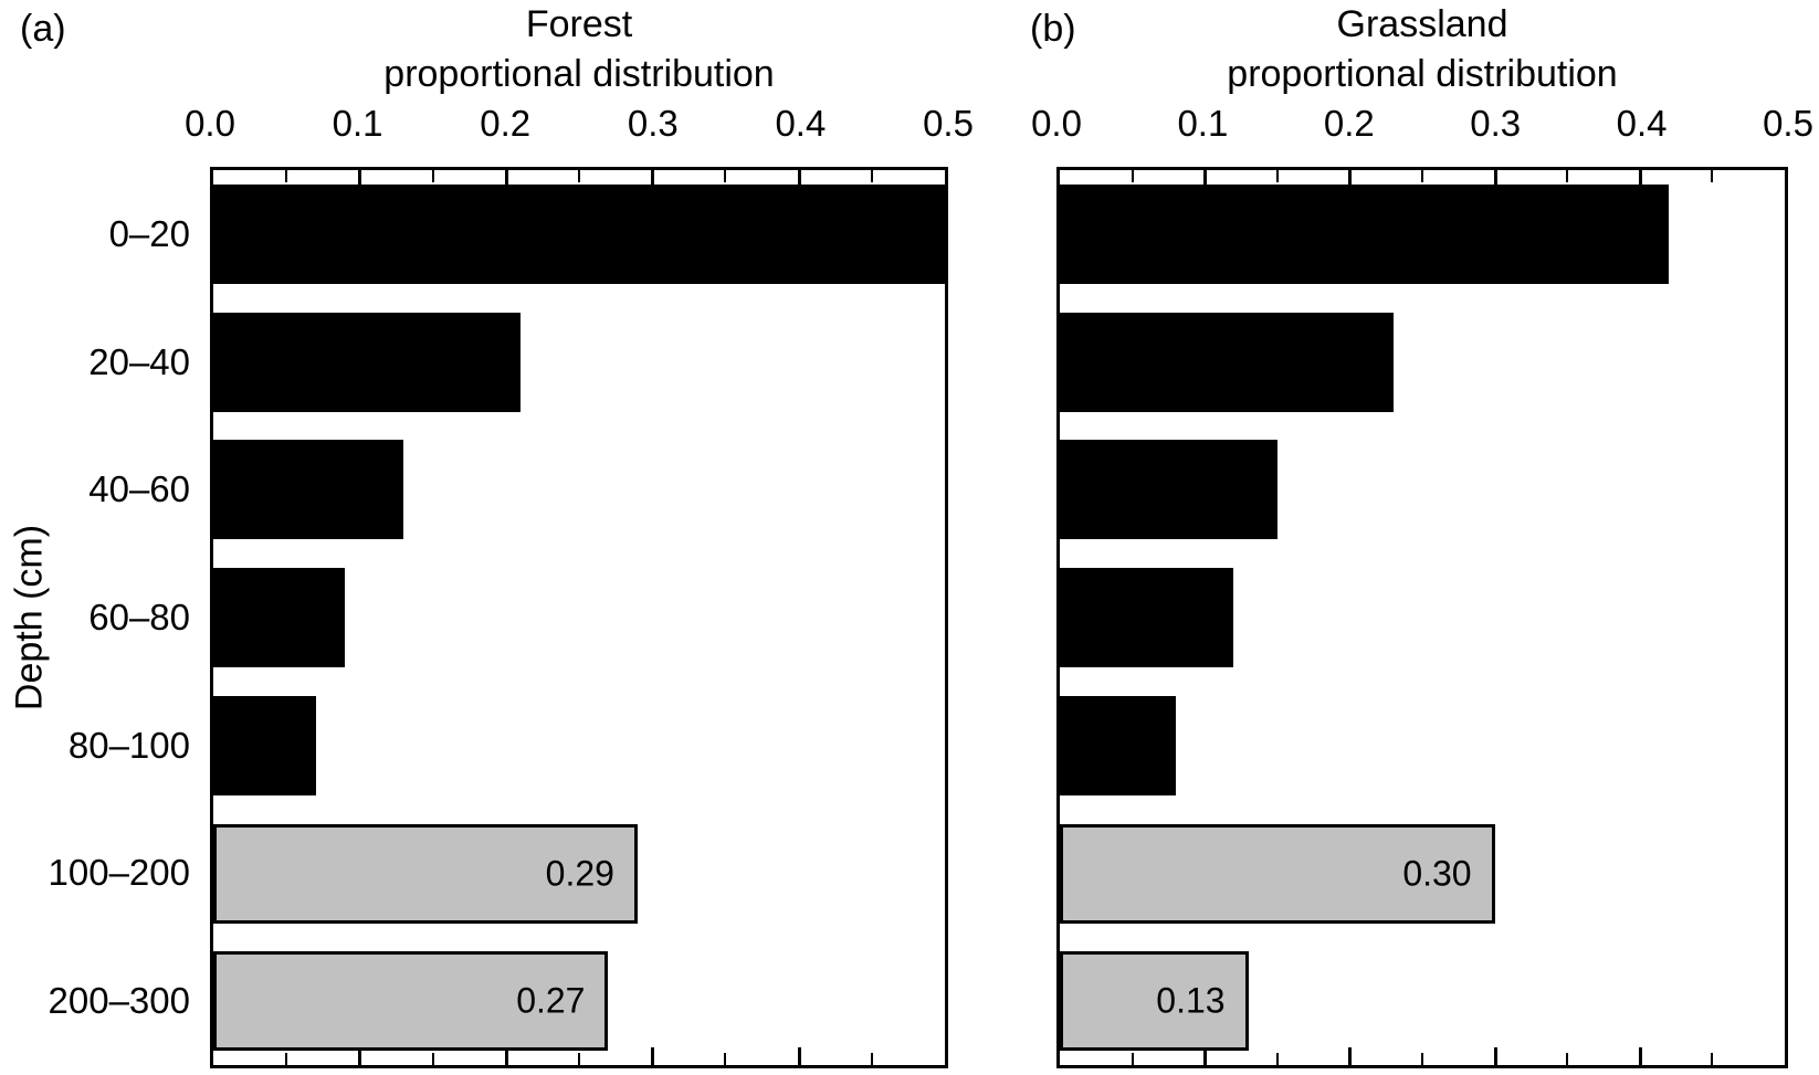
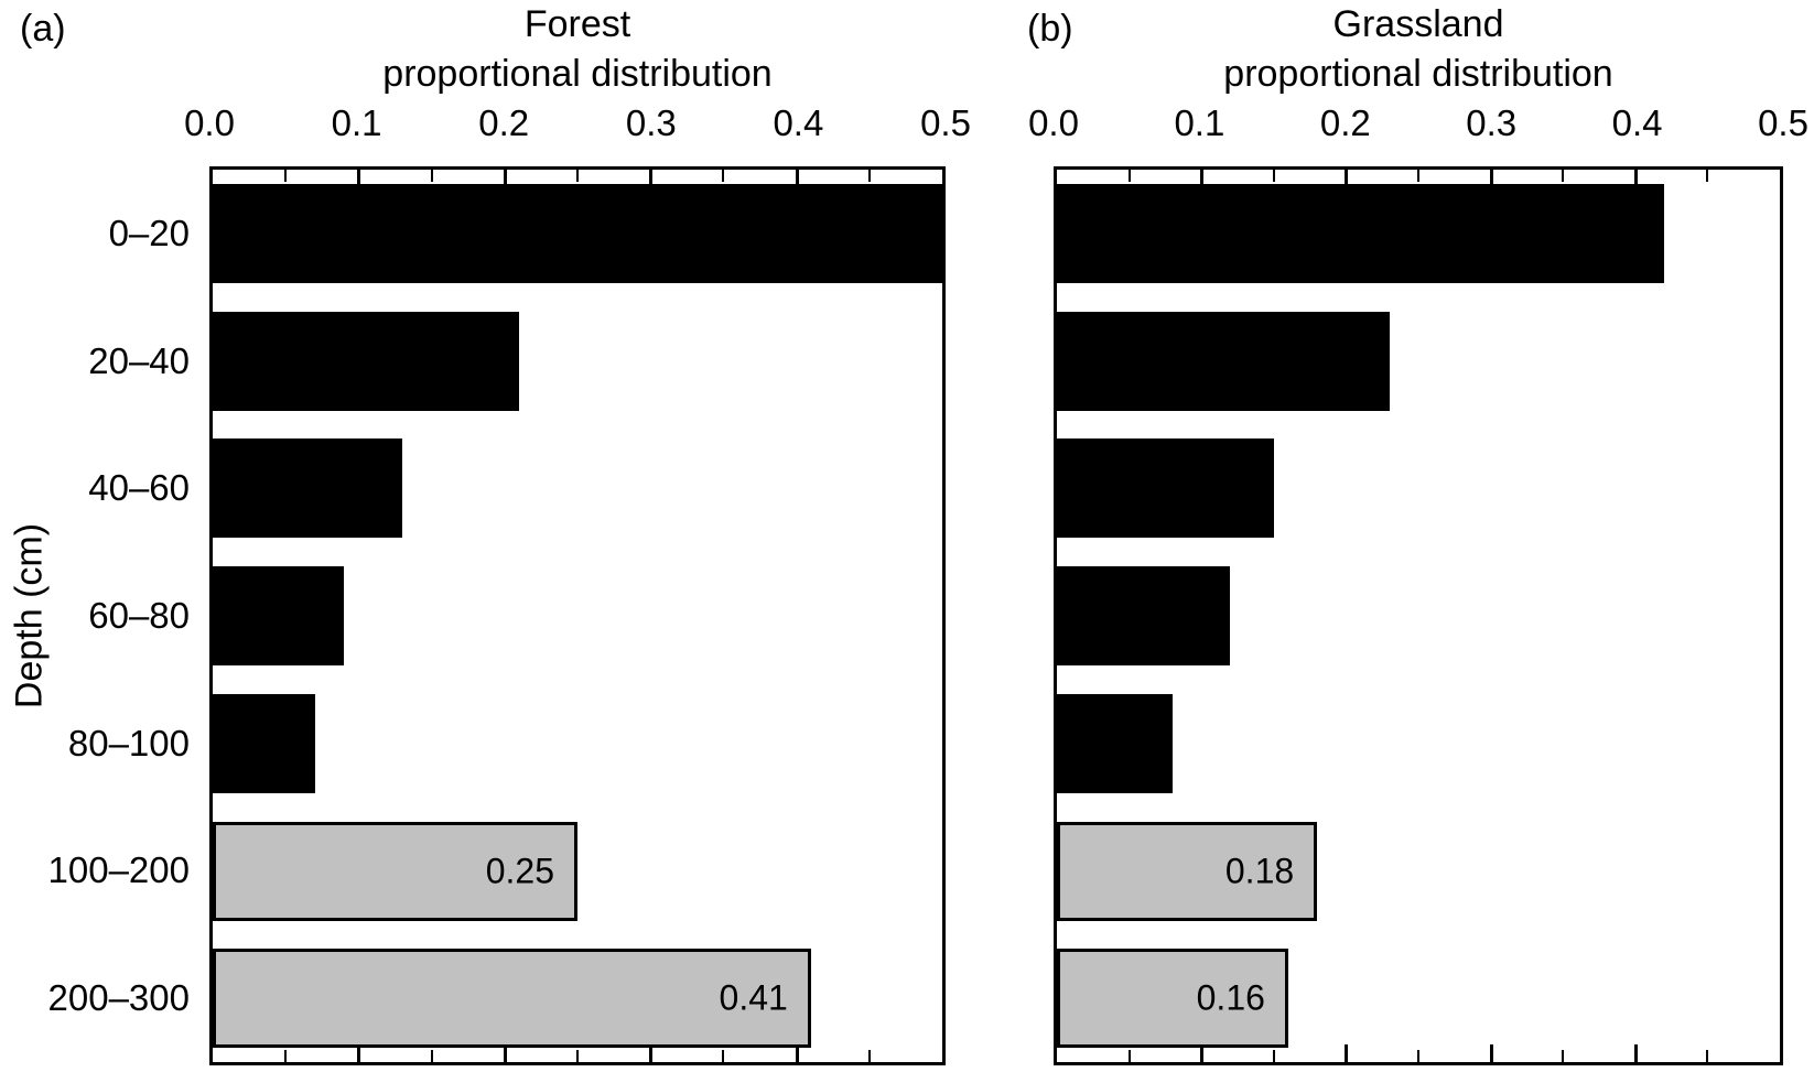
Forest proportional distribution/100–200: 0.29 -> 0.25
Forest proportional distribution/200–300: 0.27 -> 0.41
Grassland proportional distribution/100–200: 0.30 -> 0.18
Grassland proportional distribution/200–300: 0.13 -> 0.16
